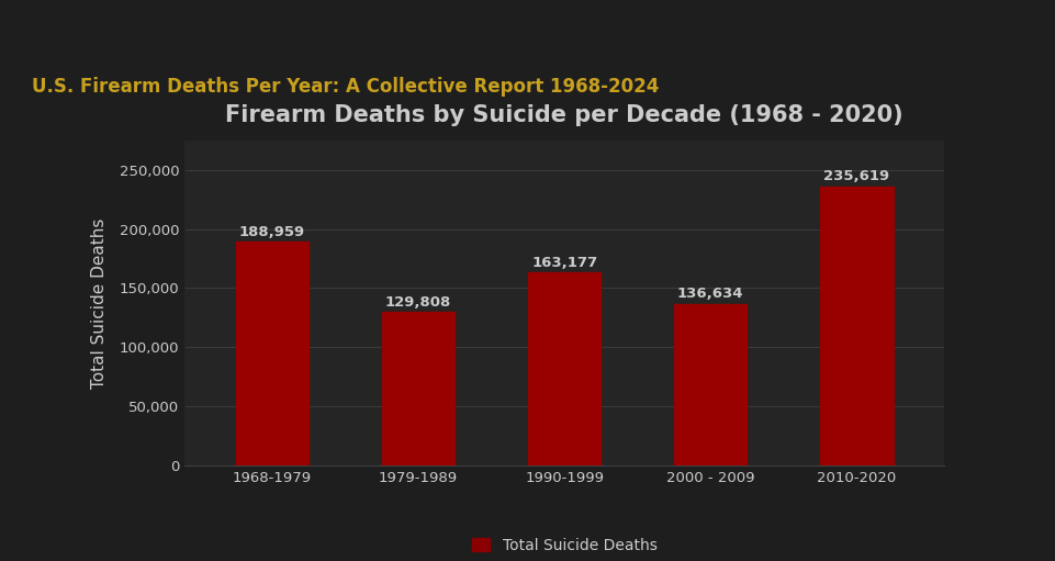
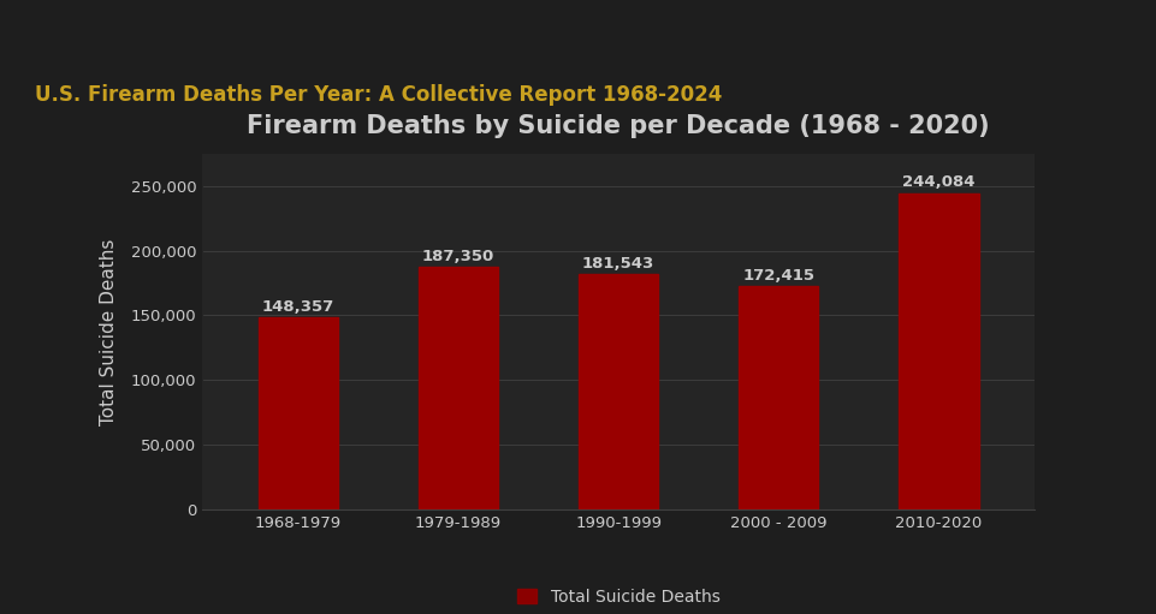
1968-1979: 188,959 -> 148,357
1979-1989: 129,808 -> 187,350
1990-1999: 163,177 -> 181,543
2000 - 2009: 136,634 -> 172,415
2010-2020: 235,619 -> 244,084
